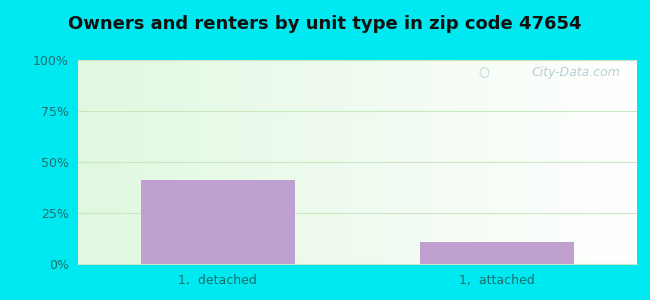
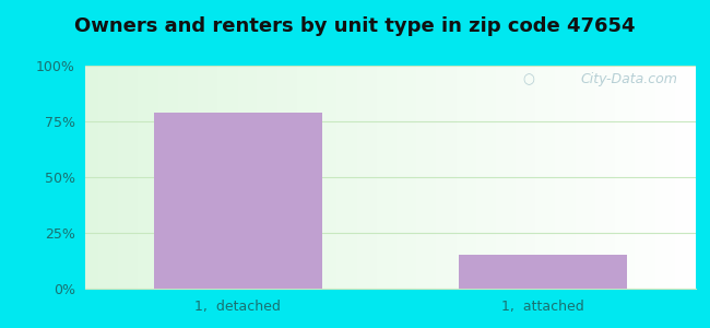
1, detached: 41% -> 79%
1, attached: 11% -> 15%
